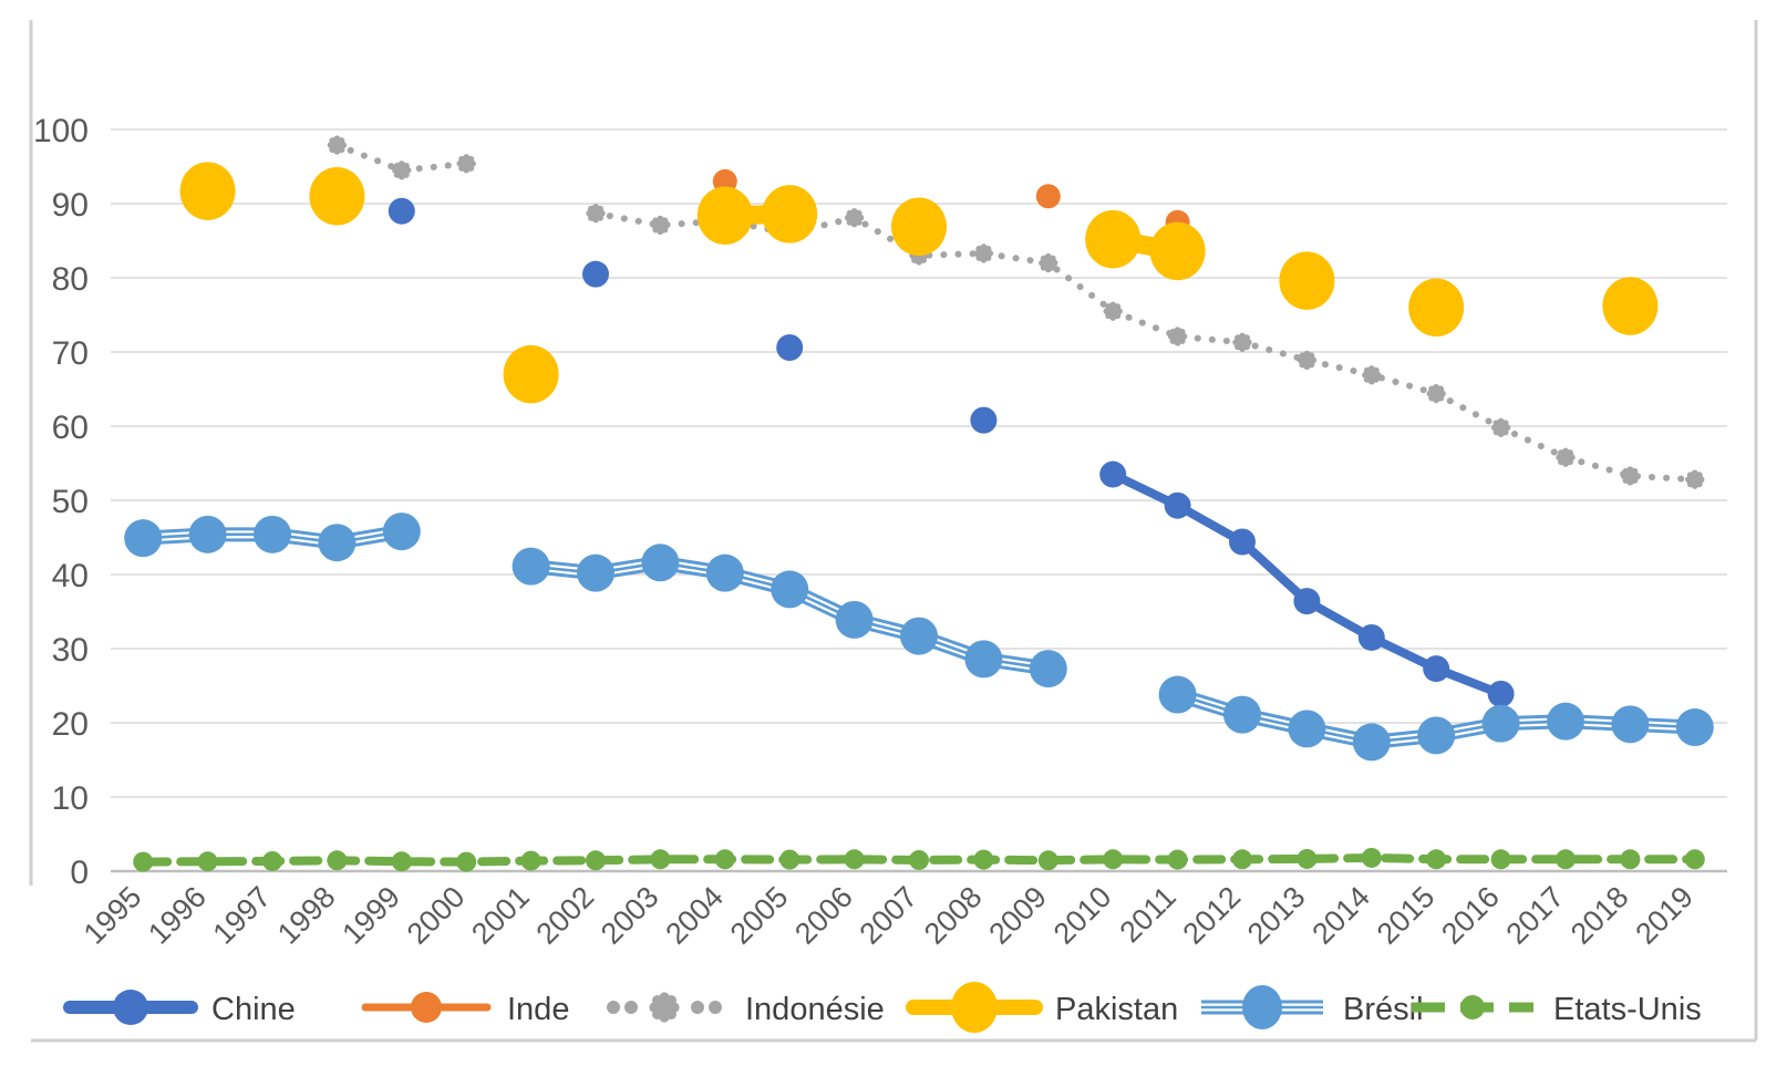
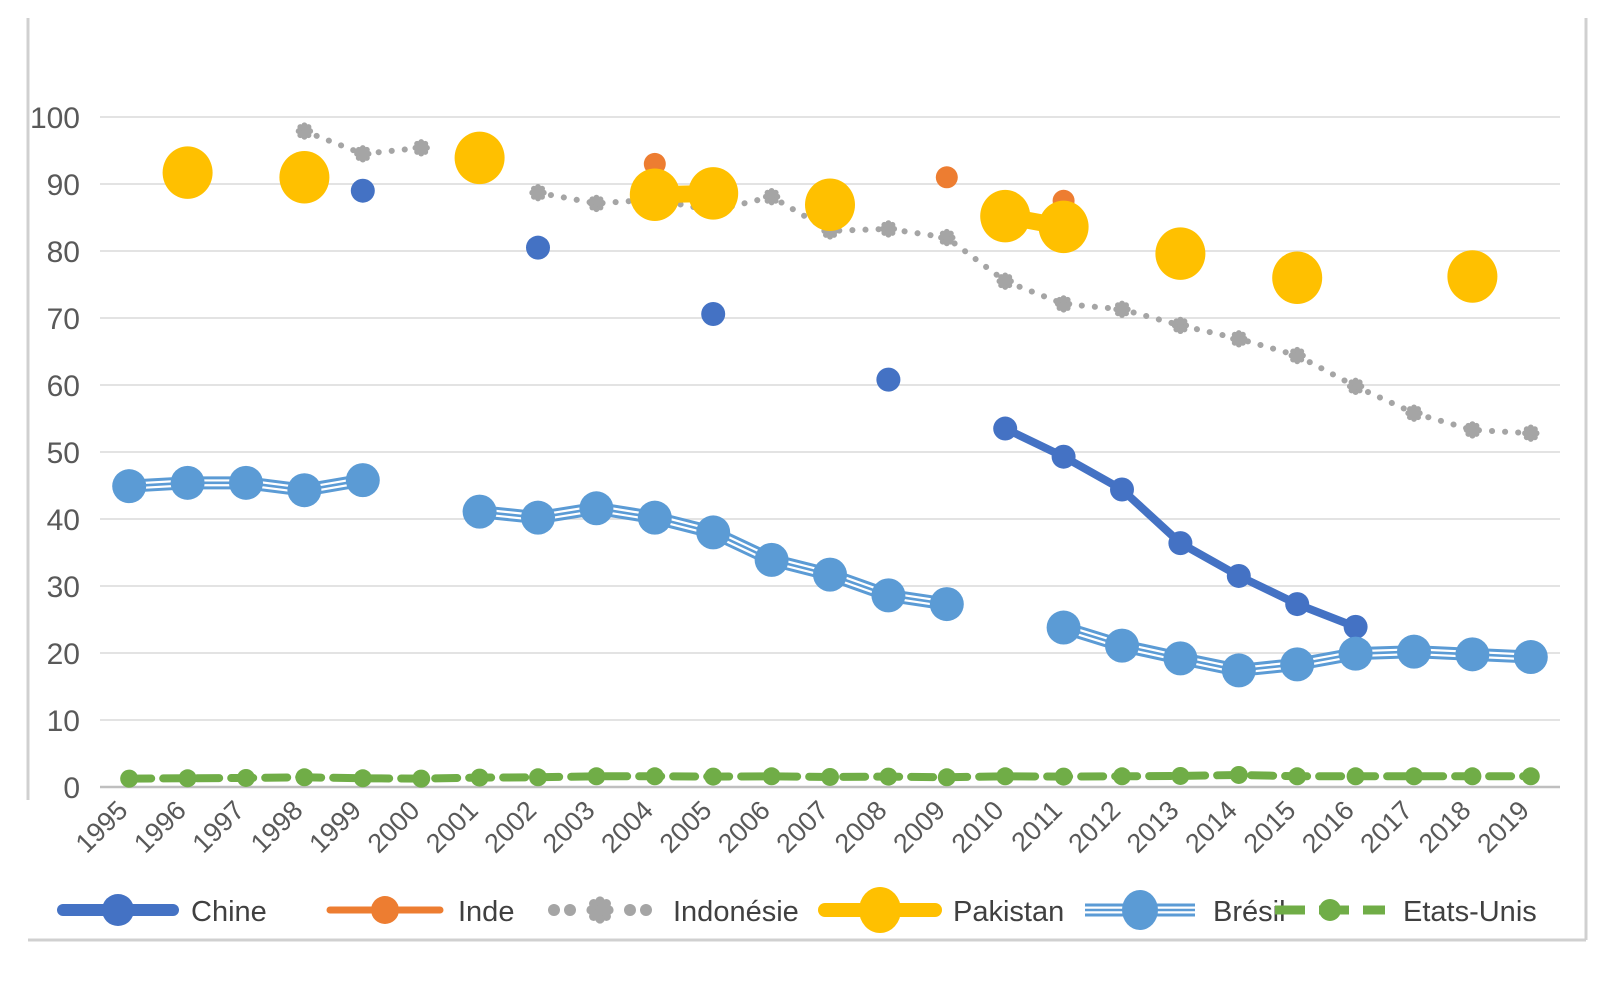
Pakistan/2001: 67 -> 94
